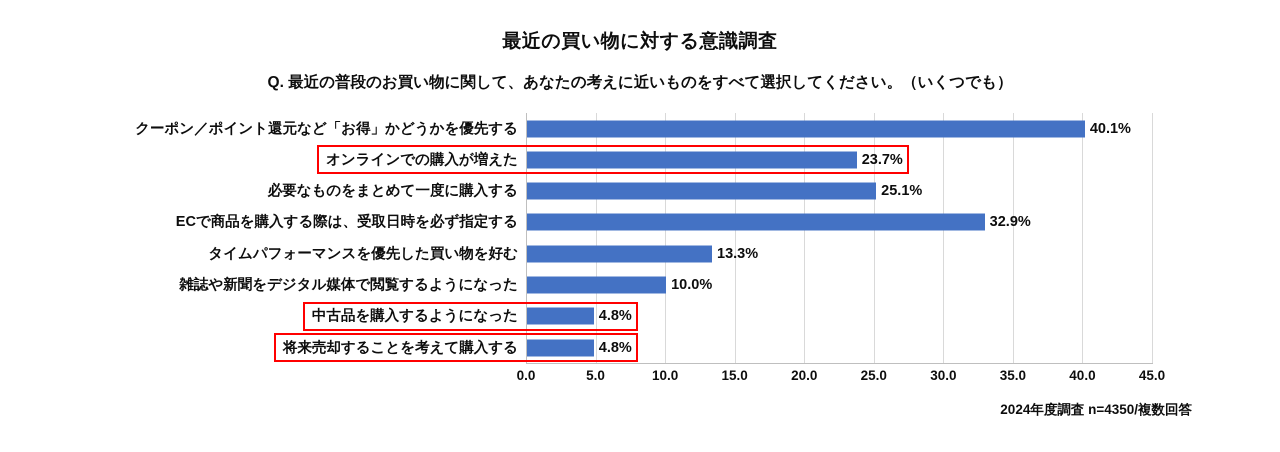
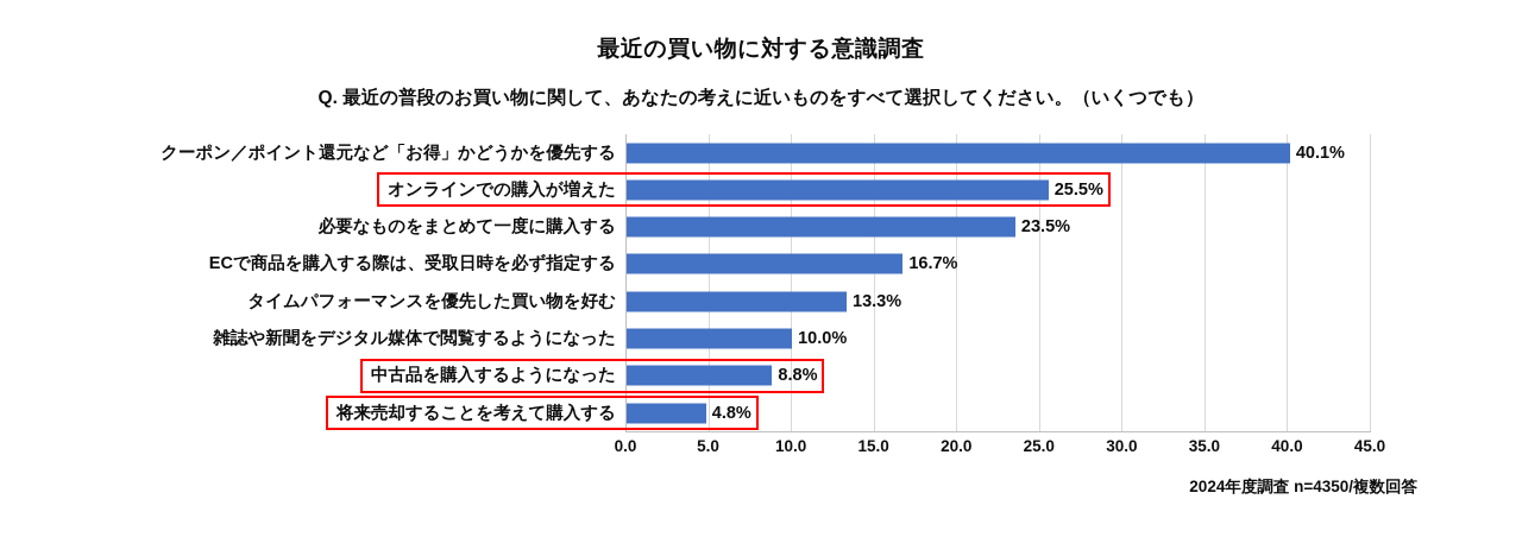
オンラインでの購入が増えた: 23.7% -> 25.5%
必要なものをまとめて一度に購入する: 25.1% -> 23.5%
ECで商品を購入する際は、受取日時を必ず指定する: 32.9% -> 16.7%
中古品を購入するようになった: 4.8% -> 8.8%
